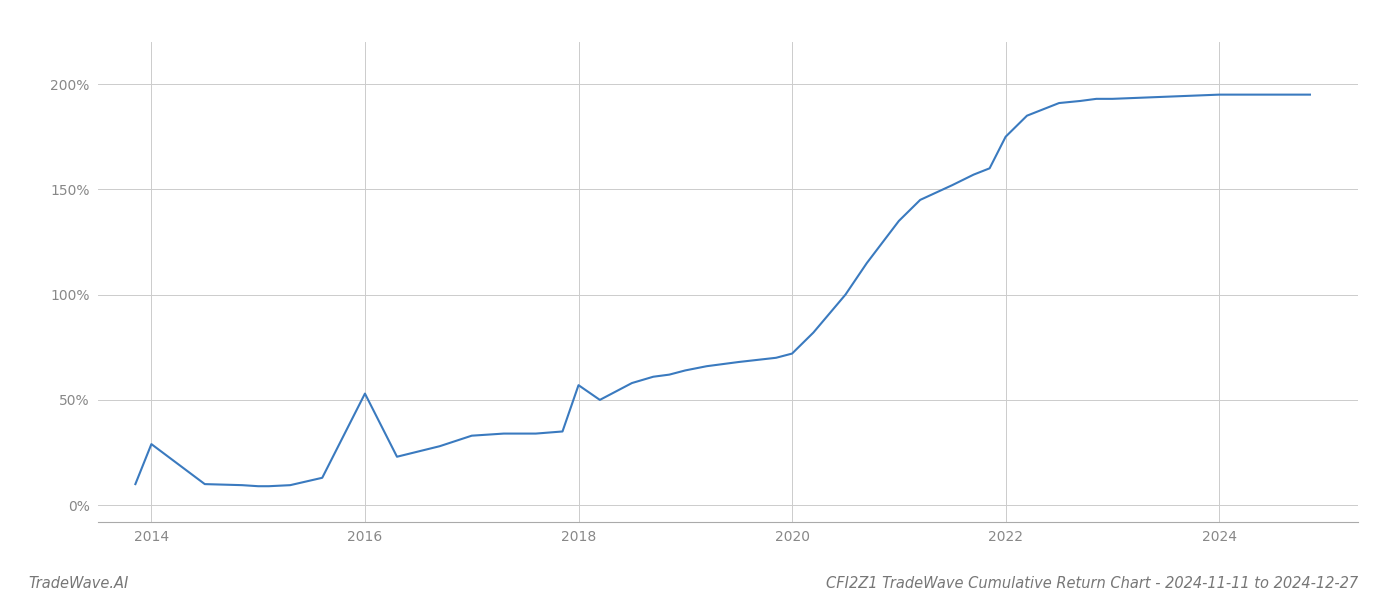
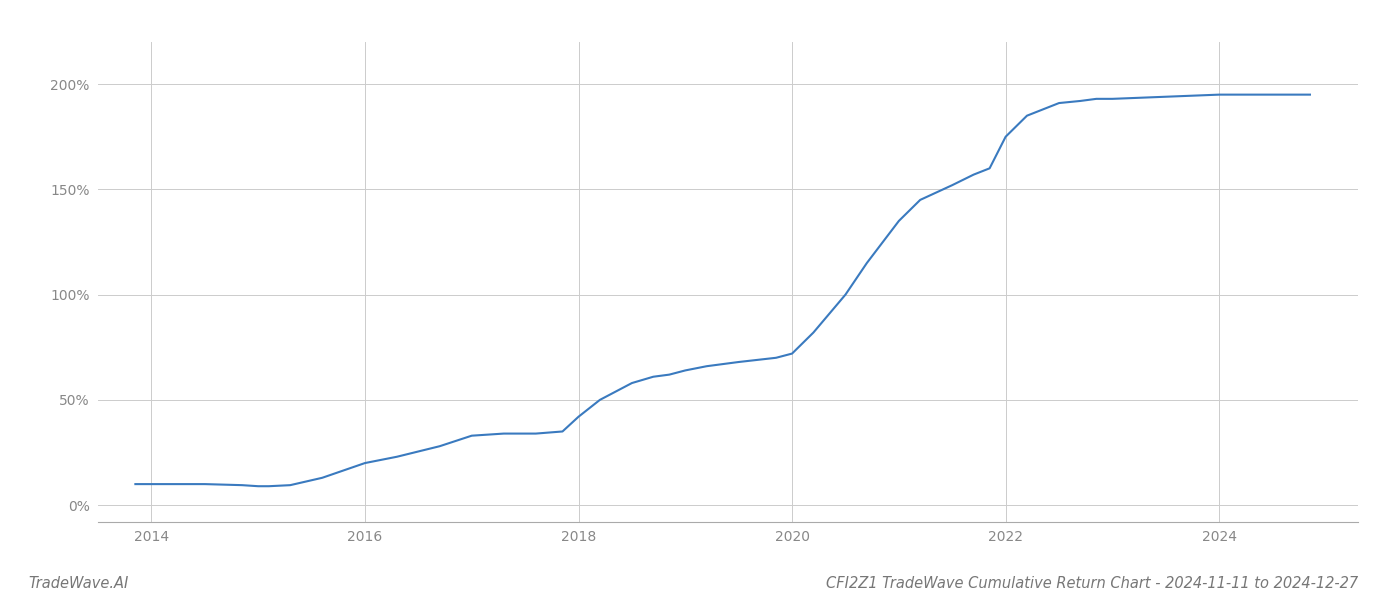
2014: 29.0% -> 10.0%
2016: 53.0% -> 20.0%
2018: 57.0% -> 42.0%
